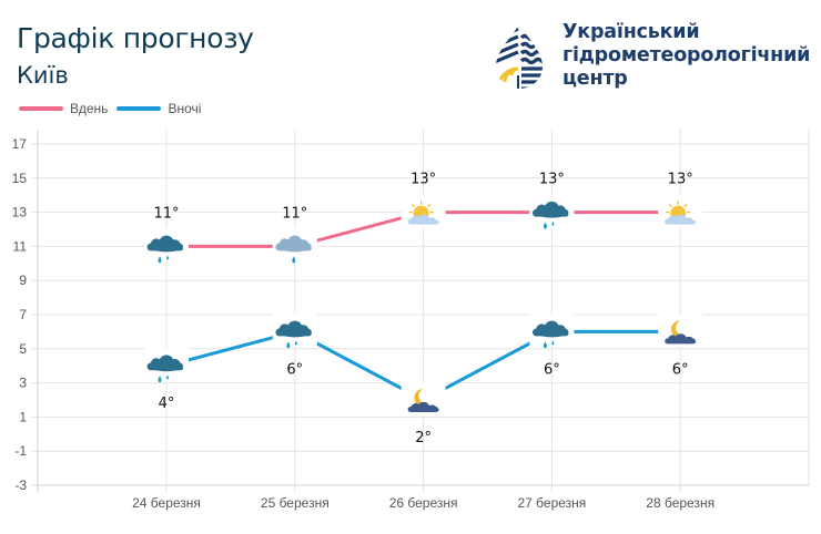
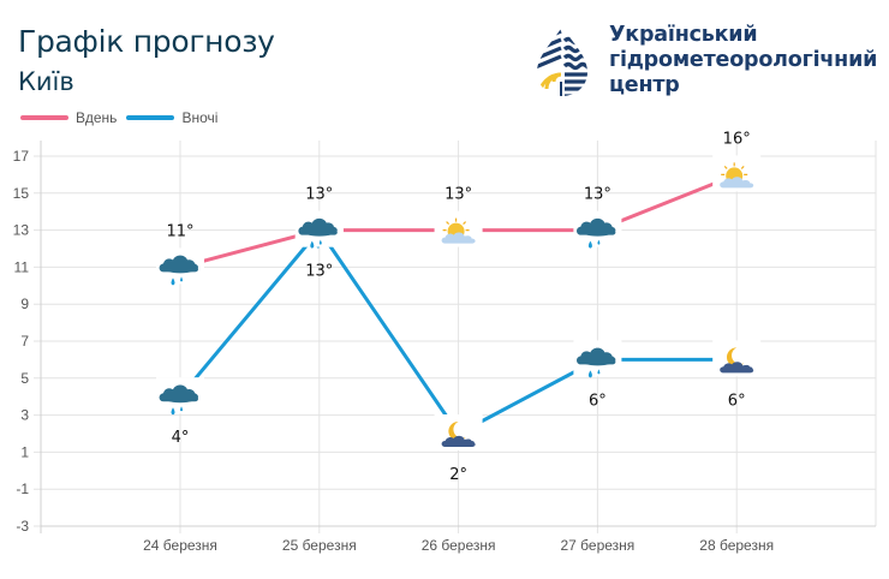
Вдень/25 березня: 11° -> 13°
Вночі/25 березня: 6° -> 13°
Вдень/28 березня: 13° -> 16°
